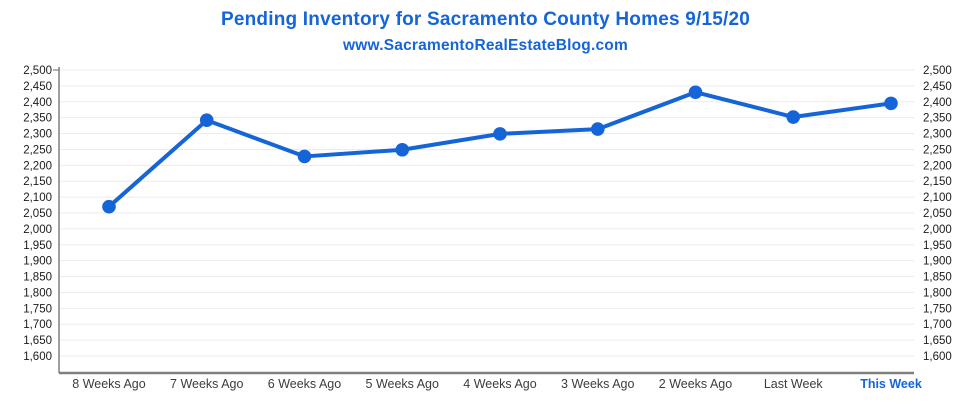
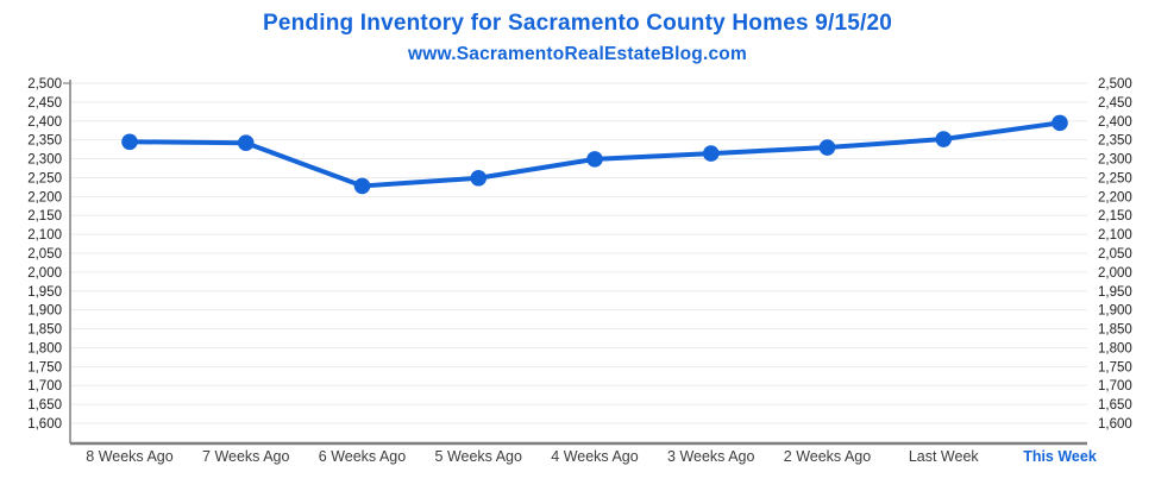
8 Weeks Ago: 2070 -> 2340
2 Weeks Ago: 2430 -> 2330
